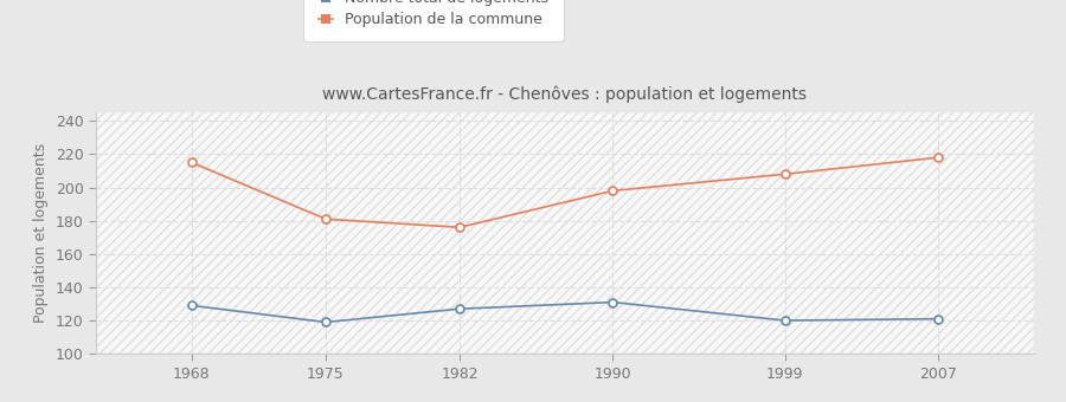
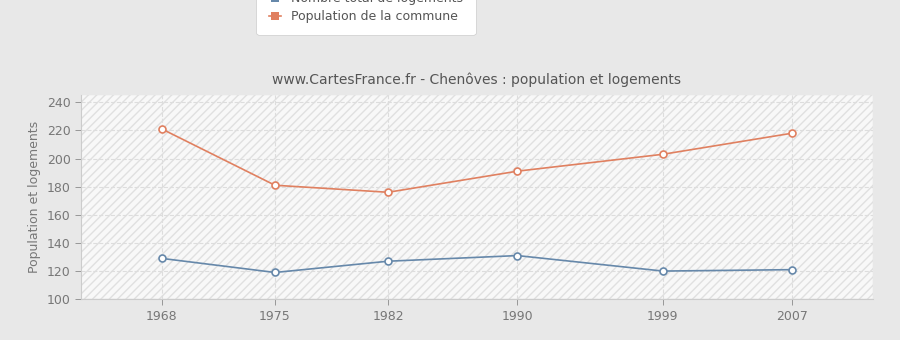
Population de la commune/1968: 215 -> 221
Population de la commune/1990: 198 -> 191
Population de la commune/1999: 208 -> 203
